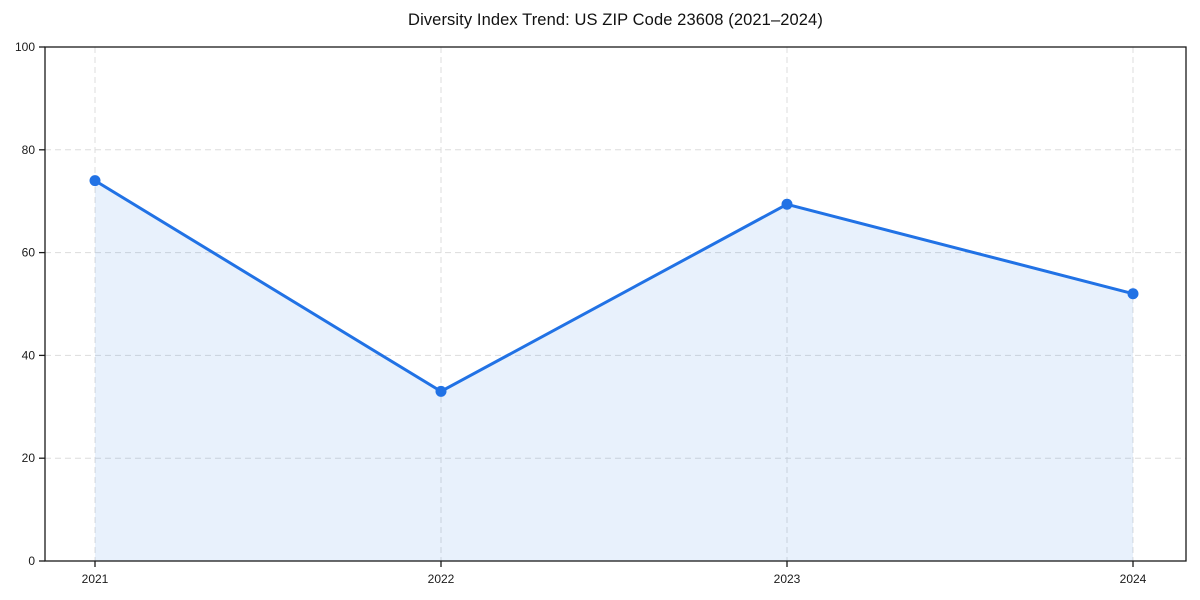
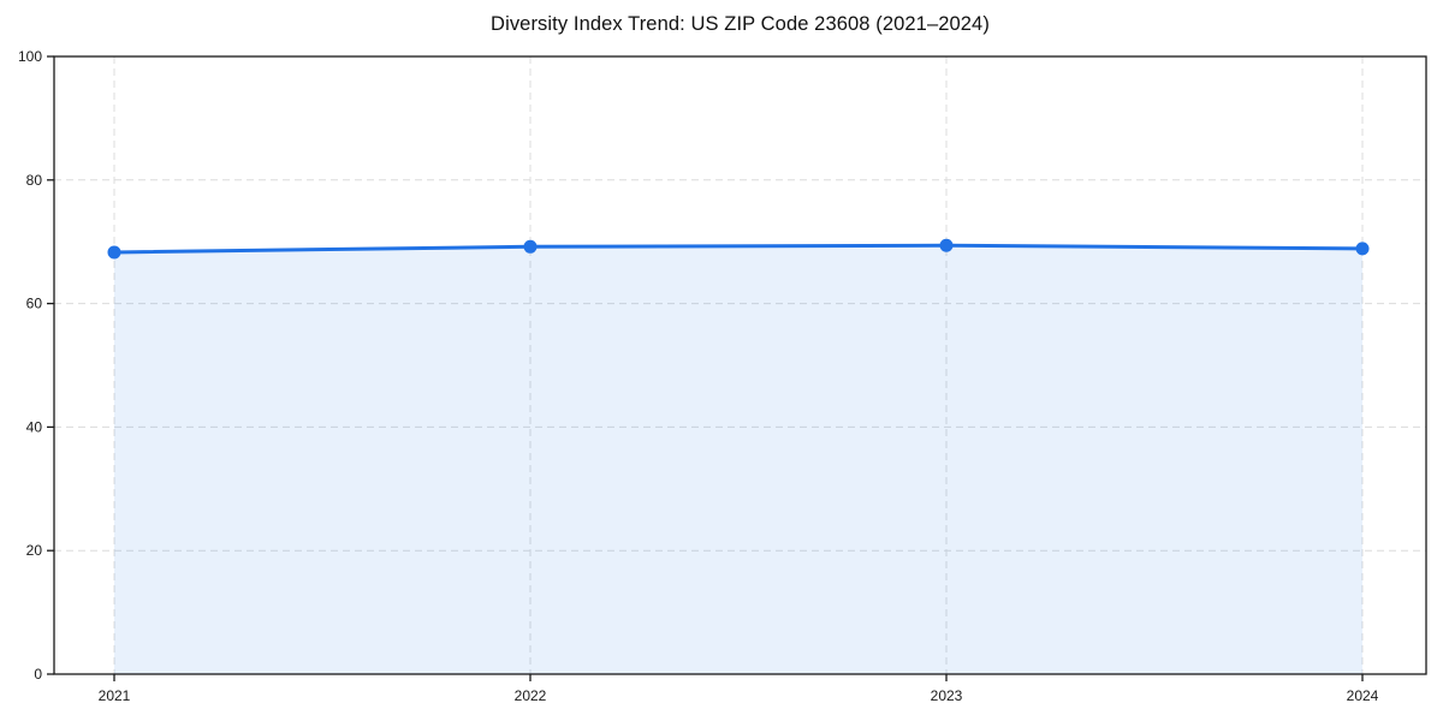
2021: 74 -> 68
2022: 33 -> 69
2024: 52 -> 69
